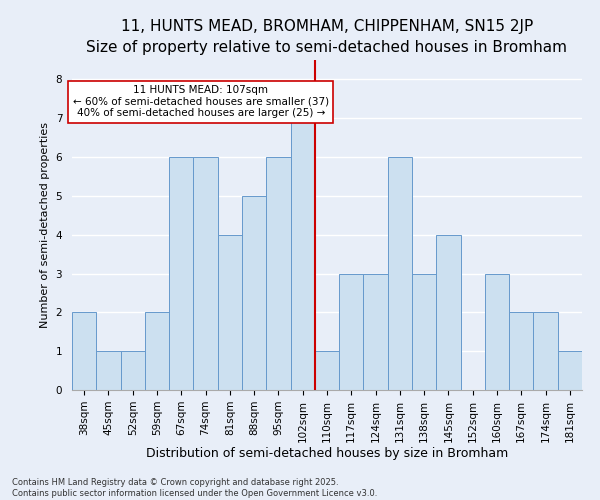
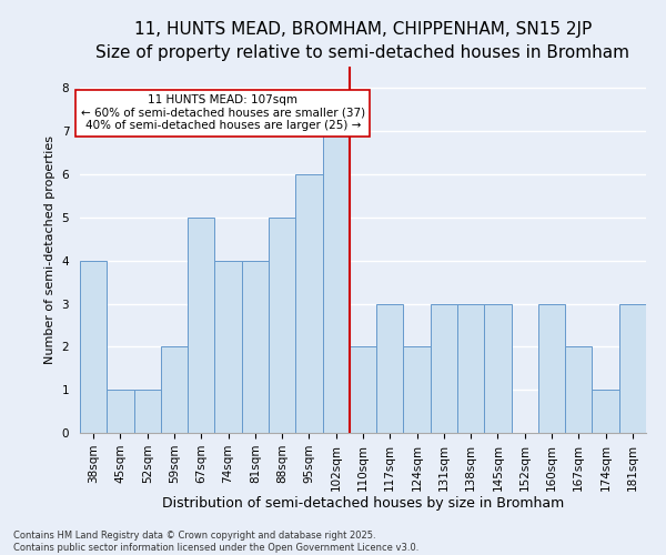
38sqm: 2 -> 4
67sqm: 6 -> 5
74sqm: 6 -> 4
110sqm: 1 -> 2
124sqm: 3 -> 2
131sqm: 6 -> 3
145sqm: 4 -> 3
174sqm: 2 -> 1
181sqm: 1 -> 3
